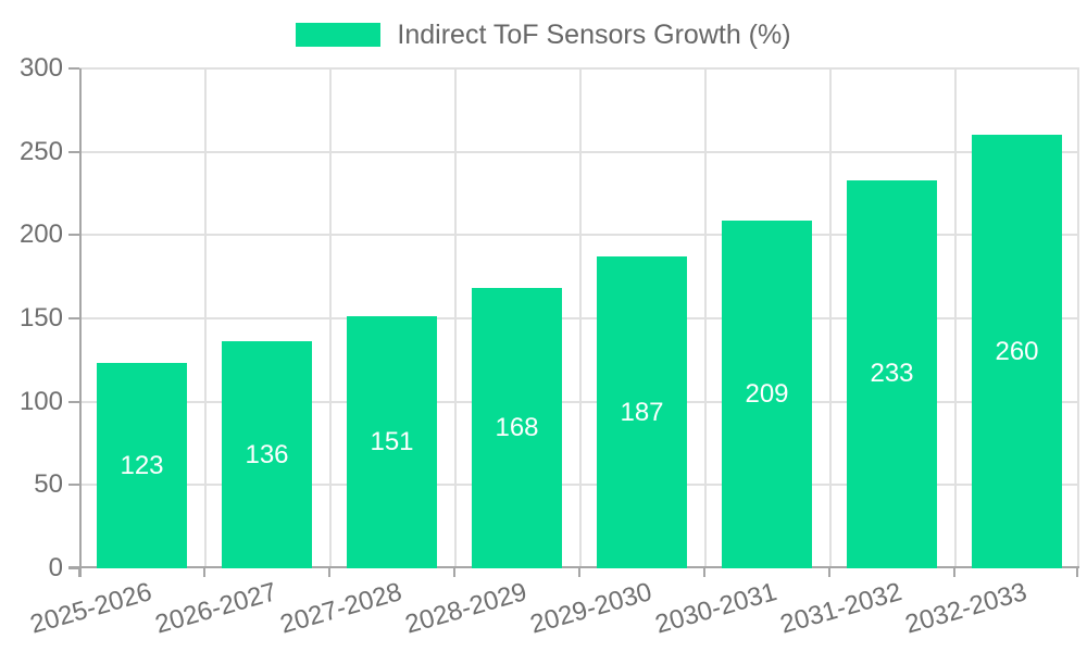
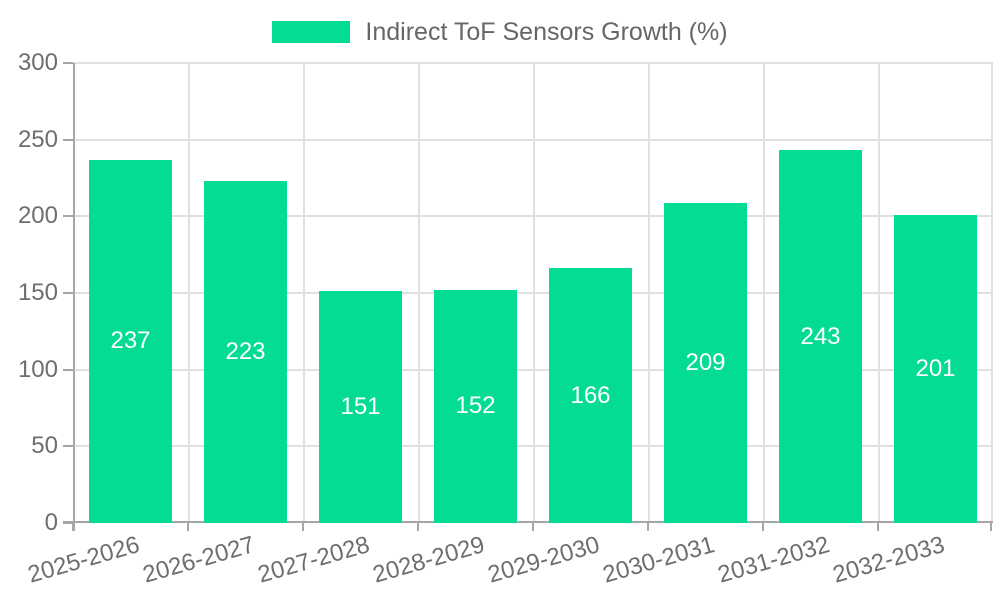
2025-2026: 123 -> 237
2026-2027: 136 -> 223
2028-2029: 168 -> 152
2029-2030: 187 -> 166
2031-2032: 233 -> 243
2032-2033: 260 -> 201
